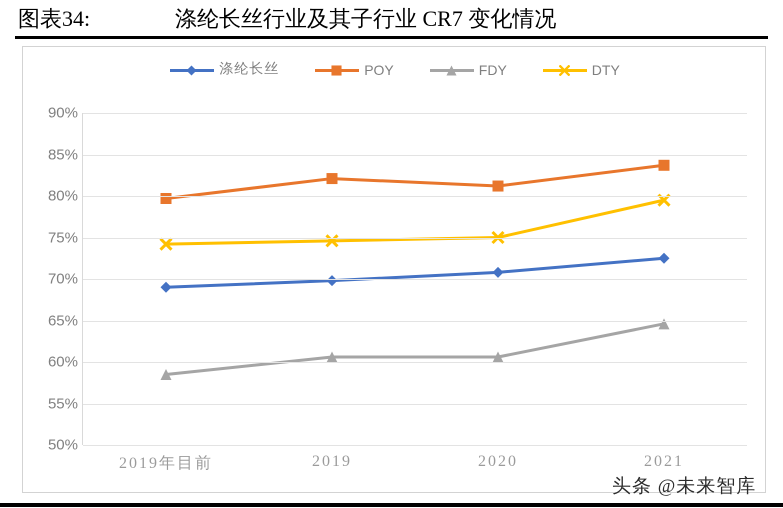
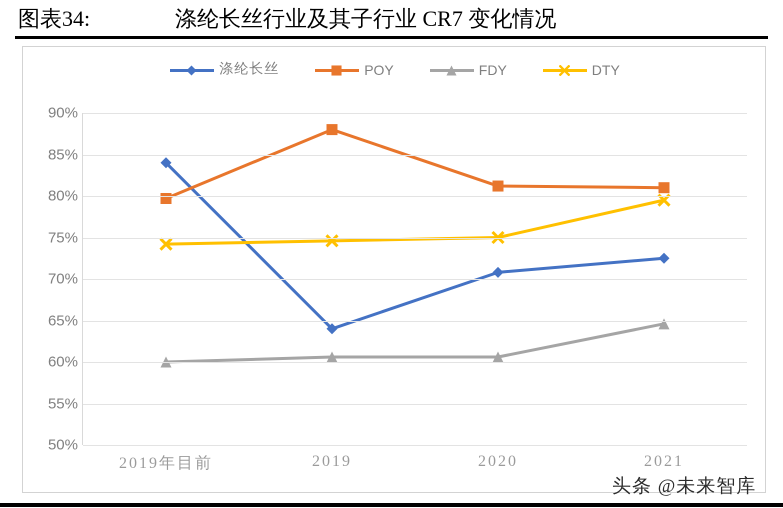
涤纶长丝/2019年目前: 69% -> 84%
FDY/2019年目前: 58% -> 60%
涤纶长丝/2019: 70% -> 64%
POY/2019: 82% -> 88%
POY/2021: 84% -> 81%
